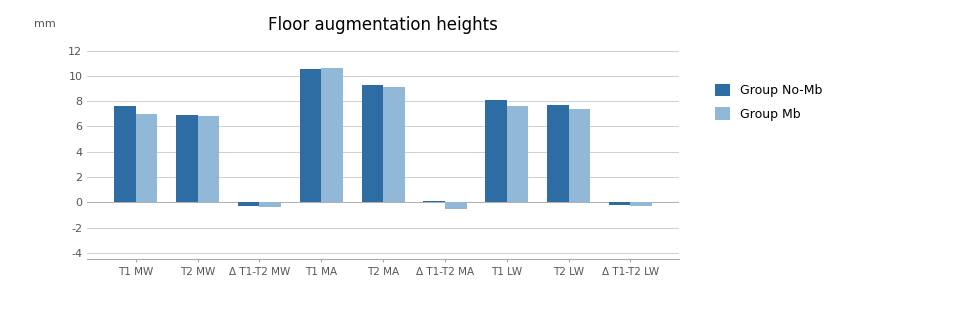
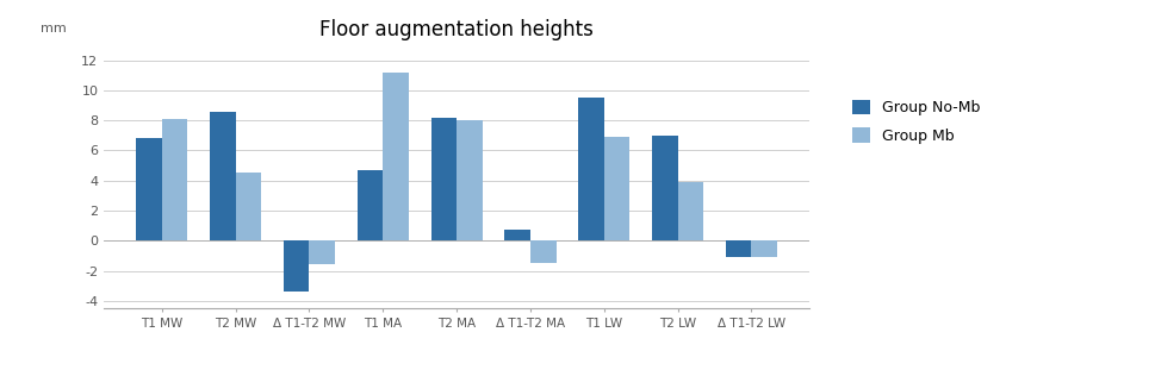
Group No-Mb/T1 MW: 7.6 -> 6.8
Group Mb/T1 MW: 7.0 -> 8.1
Group No-Mb/T2 MW: 6.9 -> 8.6
Group Mb/T2 MW: 6.8 -> 4.5
Group No-Mb/Δ T1-T2 MW: -0.3 -> -3.4
Group Mb/Δ T1-T2 MW: -0.4 -> -1.6
Group No-Mb/T1 MA: 10.6 -> 4.7
Group Mb/T1 MA: 10.6 -> 11.2
Group No-Mb/T2 MA: 9.2 -> 8.2
Group Mb/T2 MA: 9.2 -> 8.0
Group No-Mb/Δ T1-T2 MA: 0.1 -> 0.7
Group Mb/Δ T1-T2 MA: -0.6 -> -1.5
Group No-Mb/T1 LW: 8.1 -> 9.5
Group Mb/T1 LW: 7.7 -> 6.9
Group No-Mb/T2 LW: 7.7 -> 7.0
Group Mb/T2 LW: 7.3 -> 3.9
Group No-Mb/Δ T1-T2 LW: -0.2 -> -1.1
Group Mb/Δ T1-T2 LW: -0.3 -> -1.1
